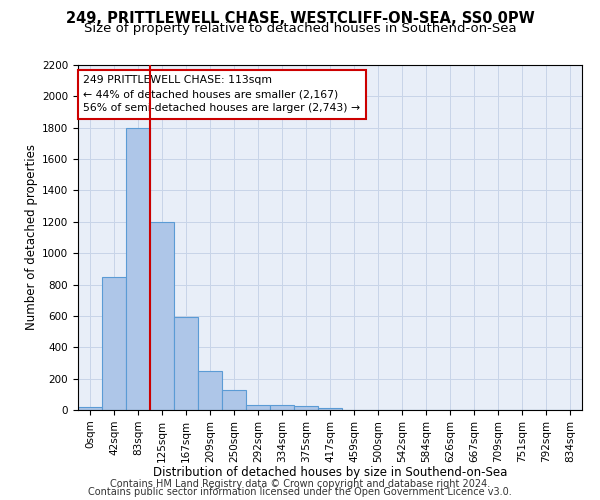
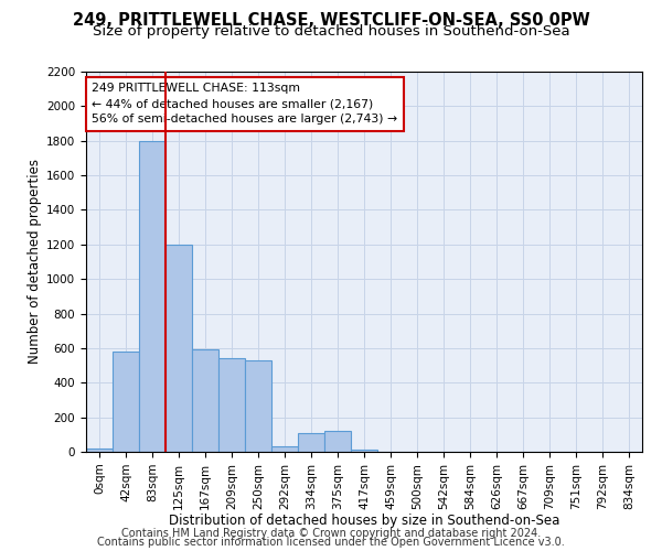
42sqm: 840 -> 580
209sqm: 250 -> 540
250sqm: 130 -> 530
334sqm: 40 -> 110
375sqm: 20 -> 120
